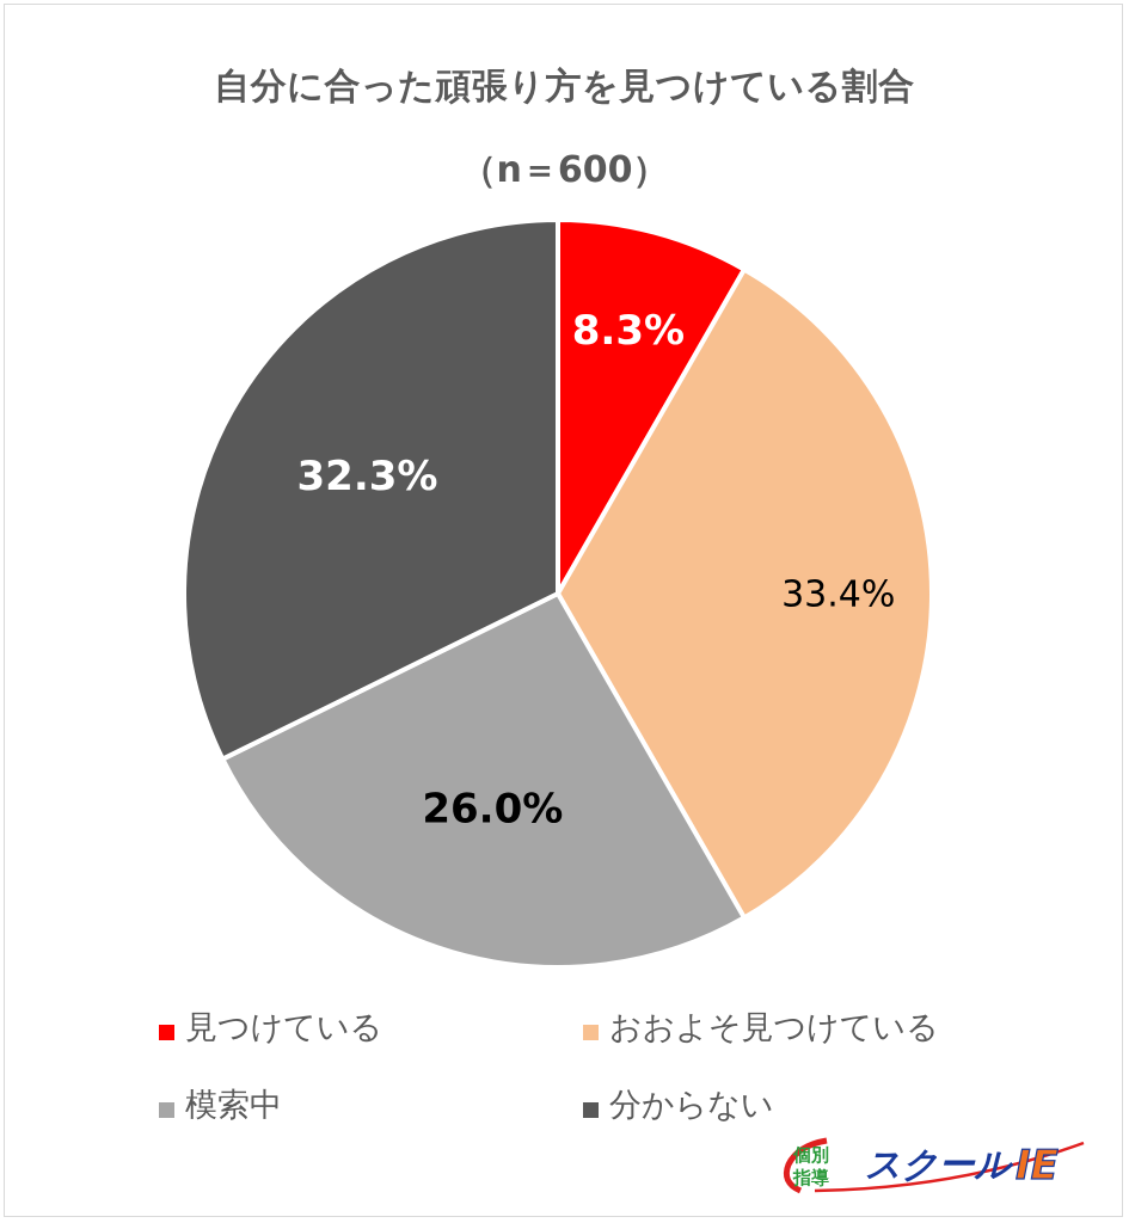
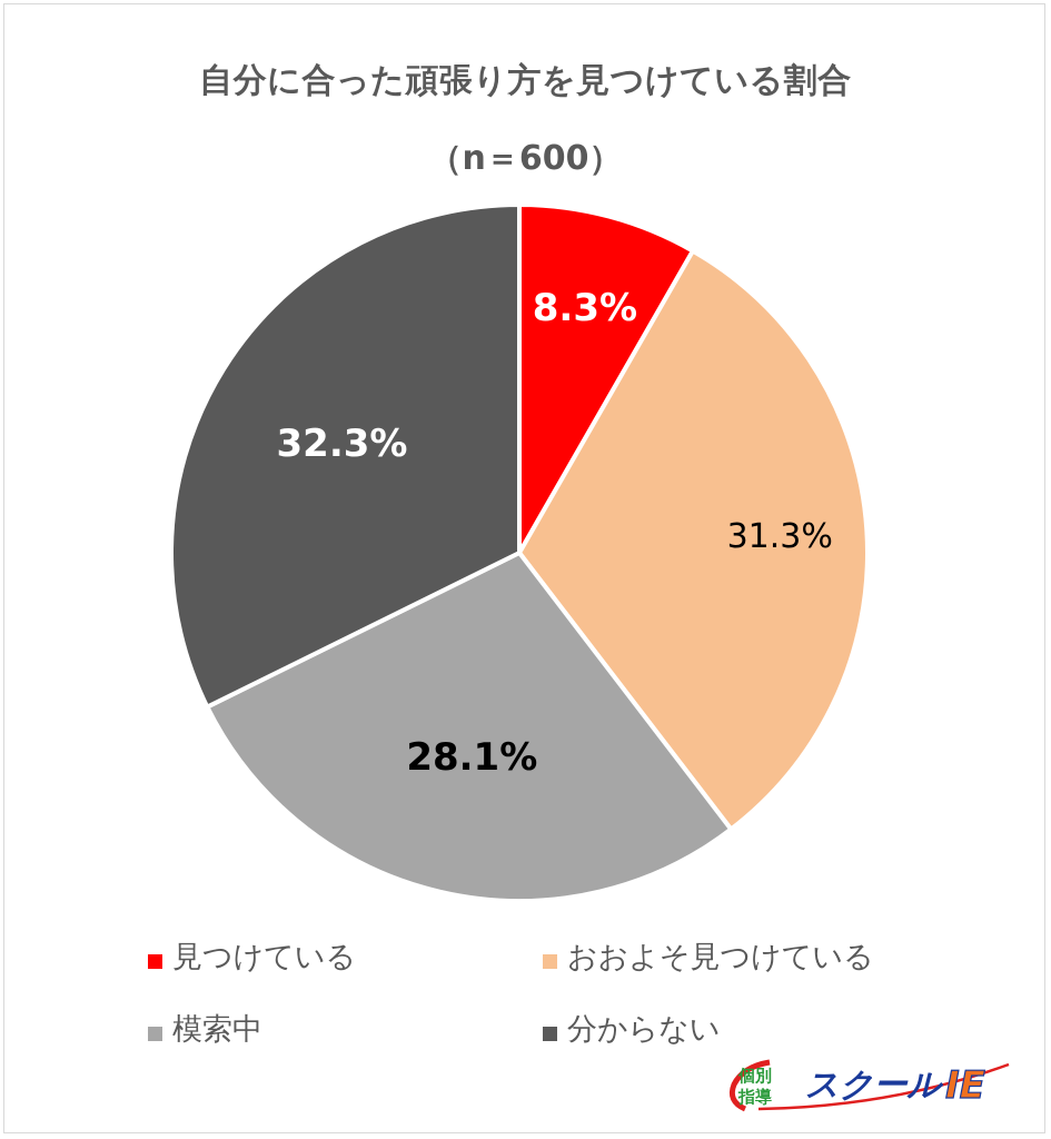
おおよそ見つけている: 33.4% -> 31.3%
模索中: 26.0% -> 28.1%
